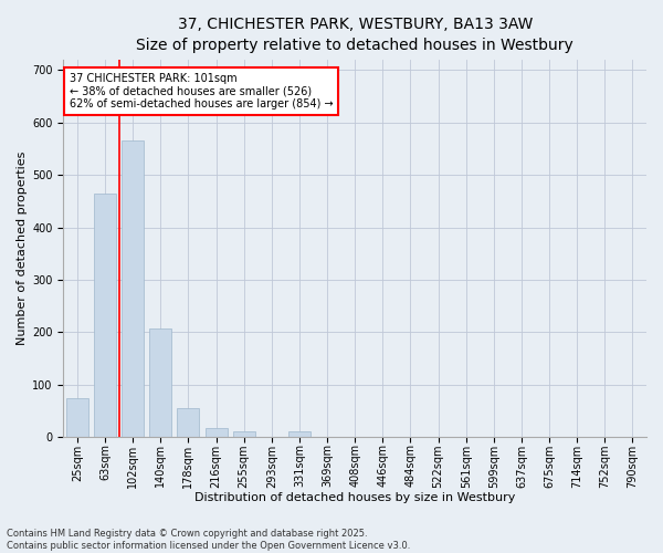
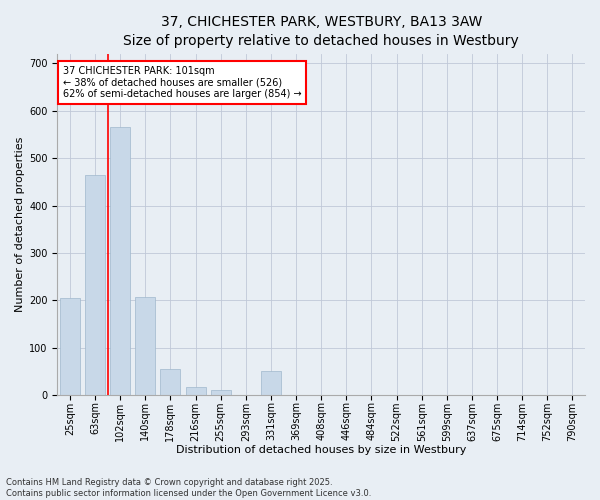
25sqm: 75 -> 205
331sqm: 10 -> 50
